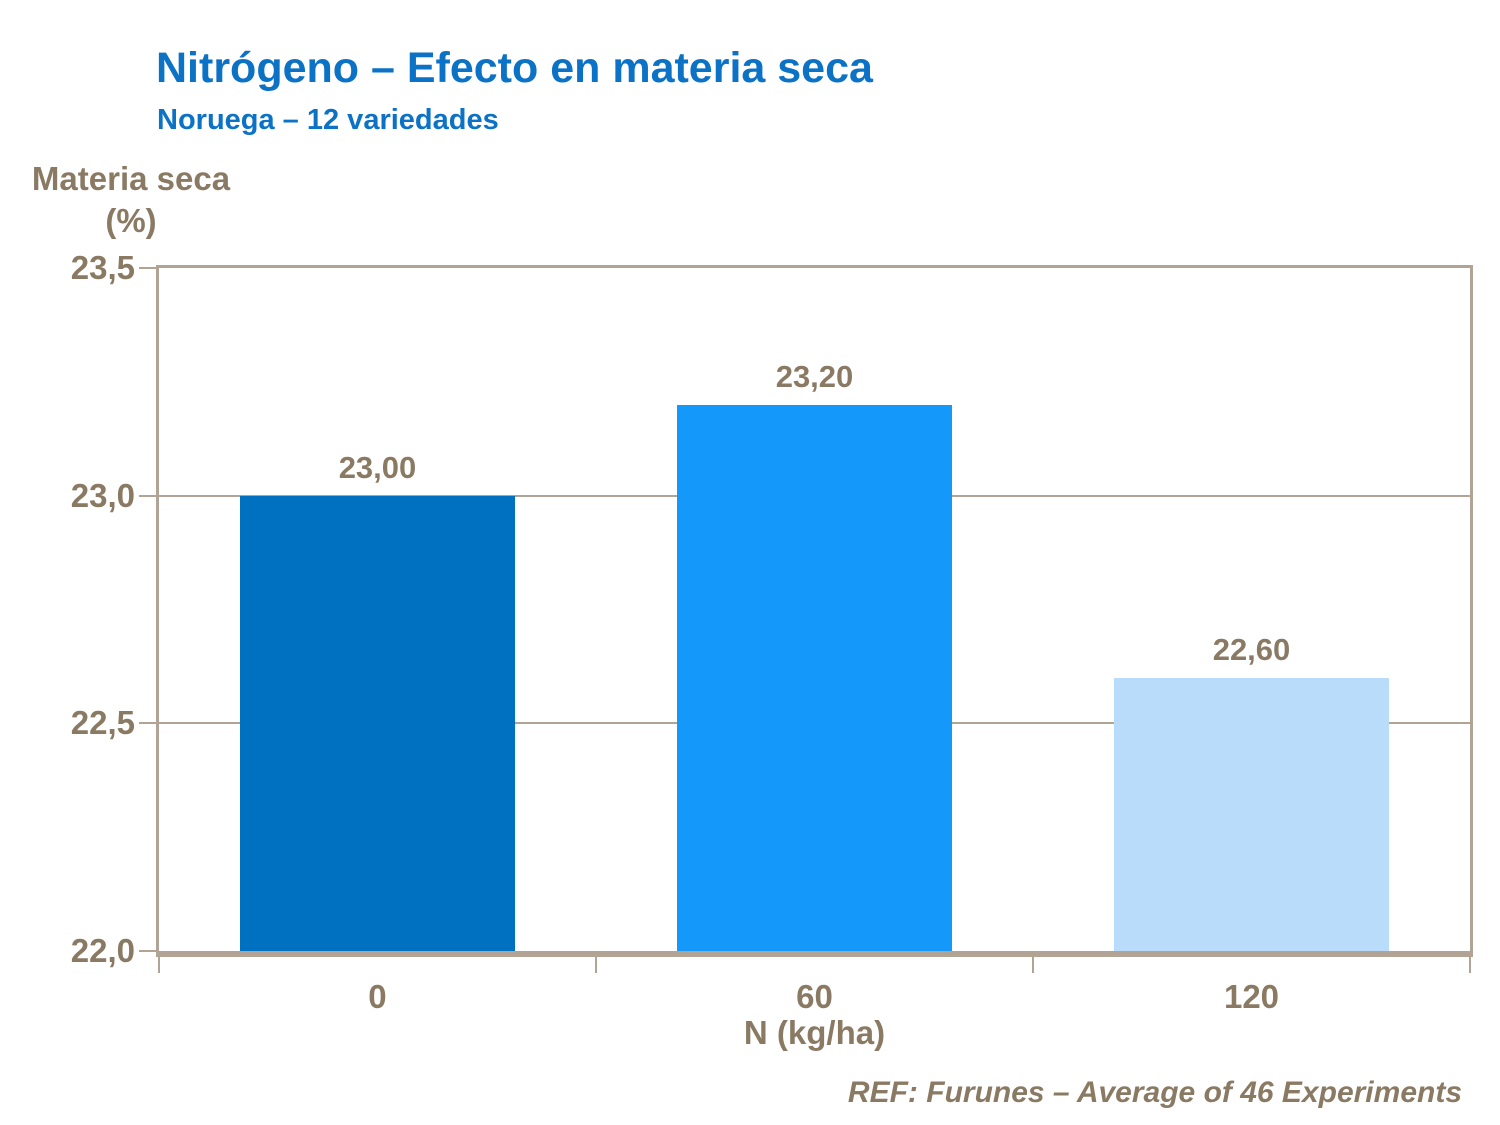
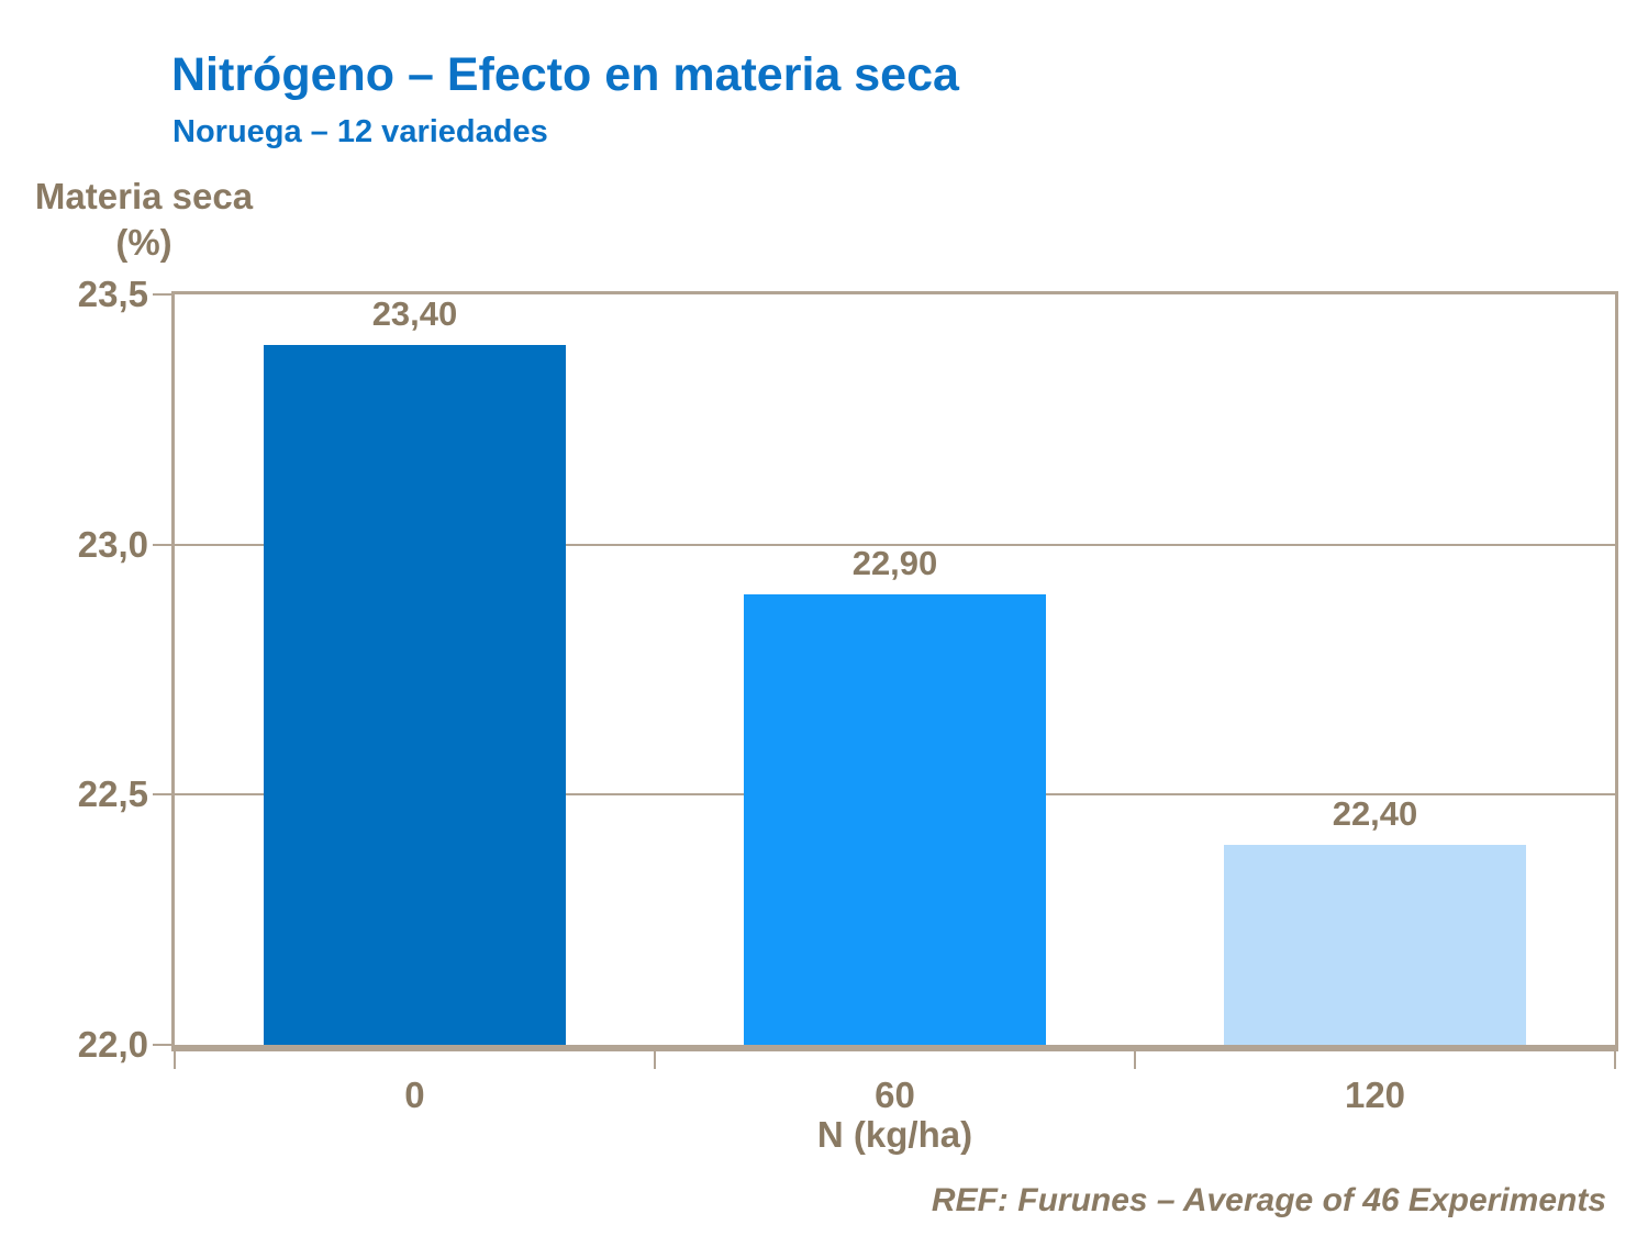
0: 23,00 -> 23,40
60: 23,20 -> 22,90
120: 22,60 -> 22,40
